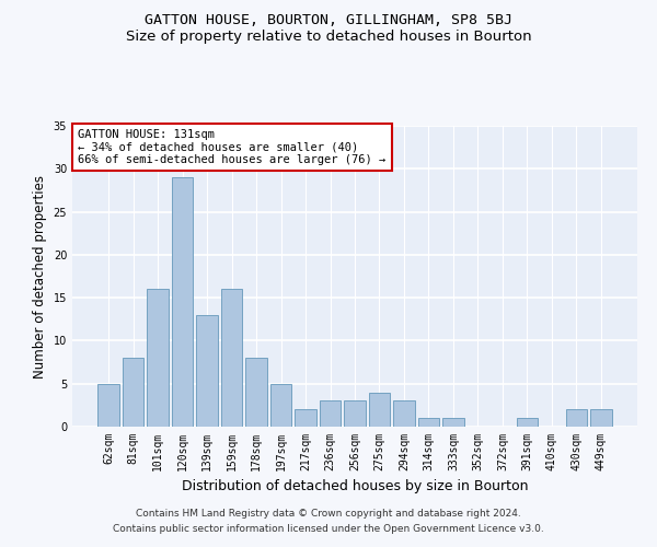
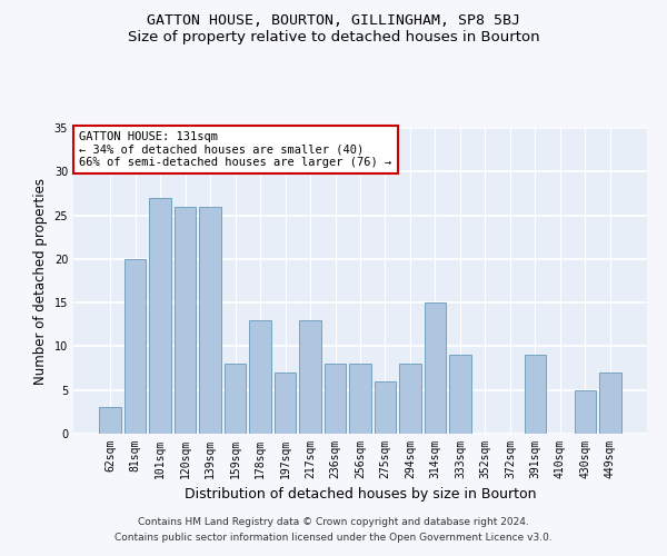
62sqm: 5 -> 3
81sqm: 8 -> 20
101sqm: 16 -> 27
120sqm: 29 -> 26
139sqm: 13 -> 26
159sqm: 16 -> 8
178sqm: 8 -> 13
197sqm: 5 -> 7
217sqm: 2 -> 13
236sqm: 3 -> 8
256sqm: 3 -> 8
275sqm: 4 -> 6
294sqm: 3 -> 8
314sqm: 1 -> 15
333sqm: 1 -> 9
391sqm: 1 -> 9
430sqm: 2 -> 5
449sqm: 2 -> 7
